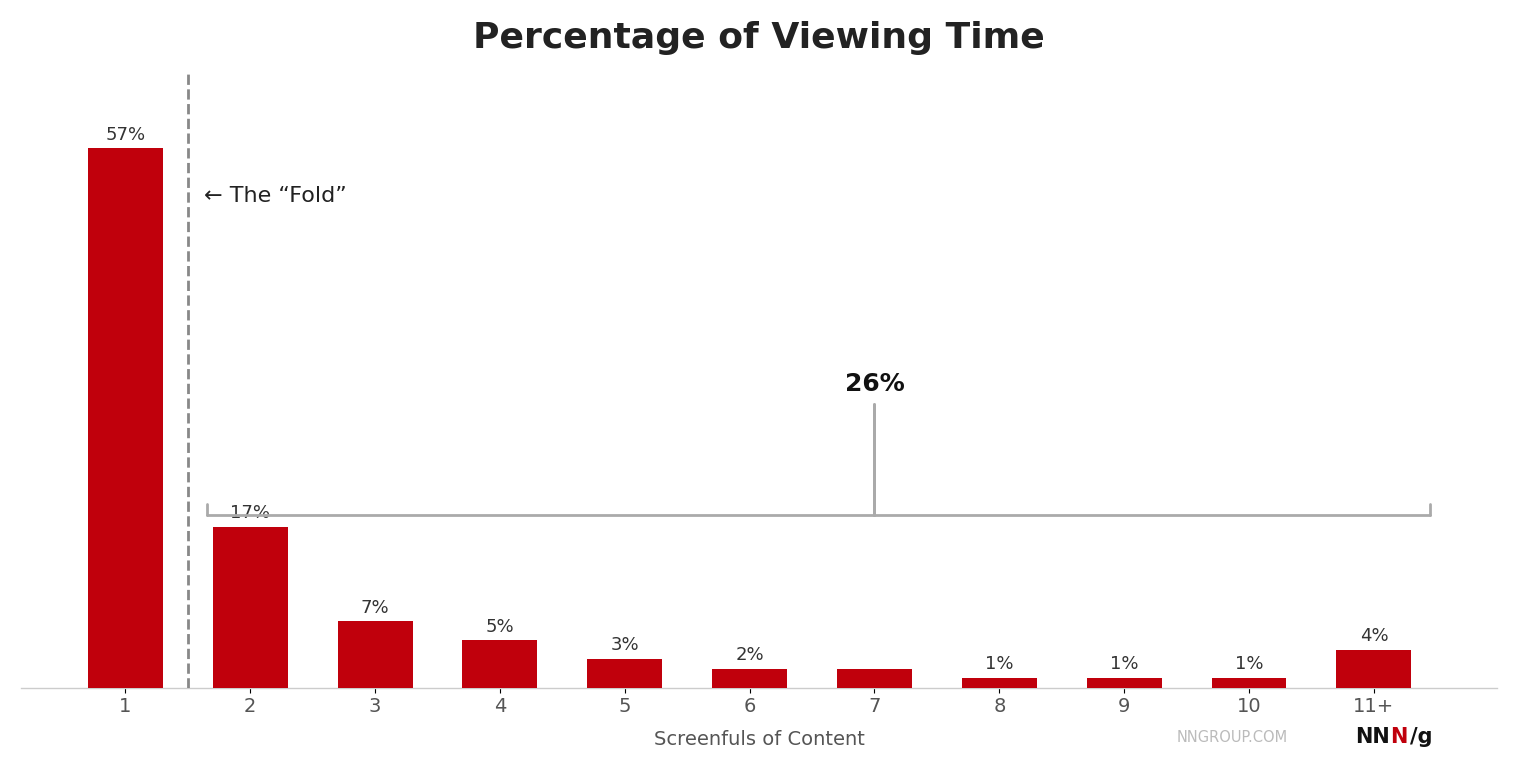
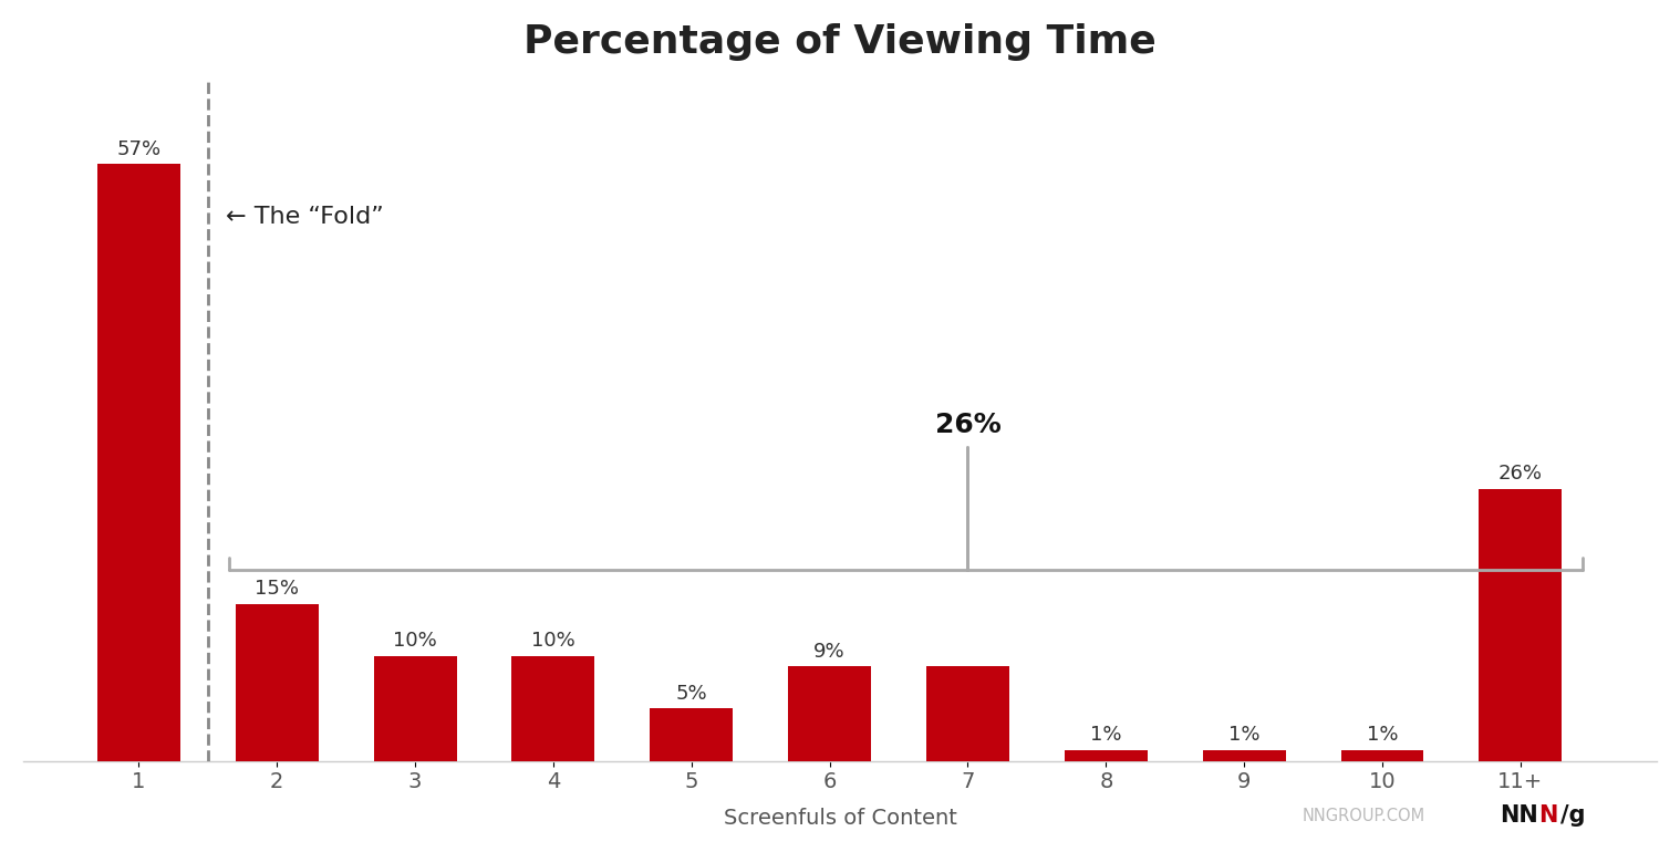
2: 17% -> 15%
3: 7% -> 10%
4: 5% -> 10%
5: 3% -> 5%
6: 2% -> 9%
7: 2% -> 9%
11+: 4% -> 26%
